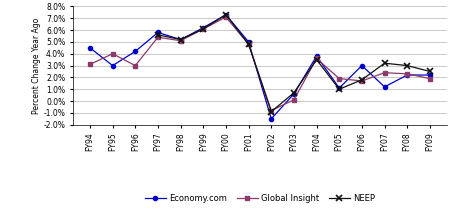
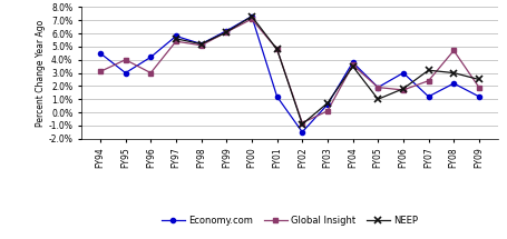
Economy.com/FY01: 5.0% -> 1.2%
Economy.com/FY05: 1.1% -> 1.9%
Global Insight/FY08: 2.3% -> 4.7%
Economy.com/FY09: 2.2% -> 1.2%
